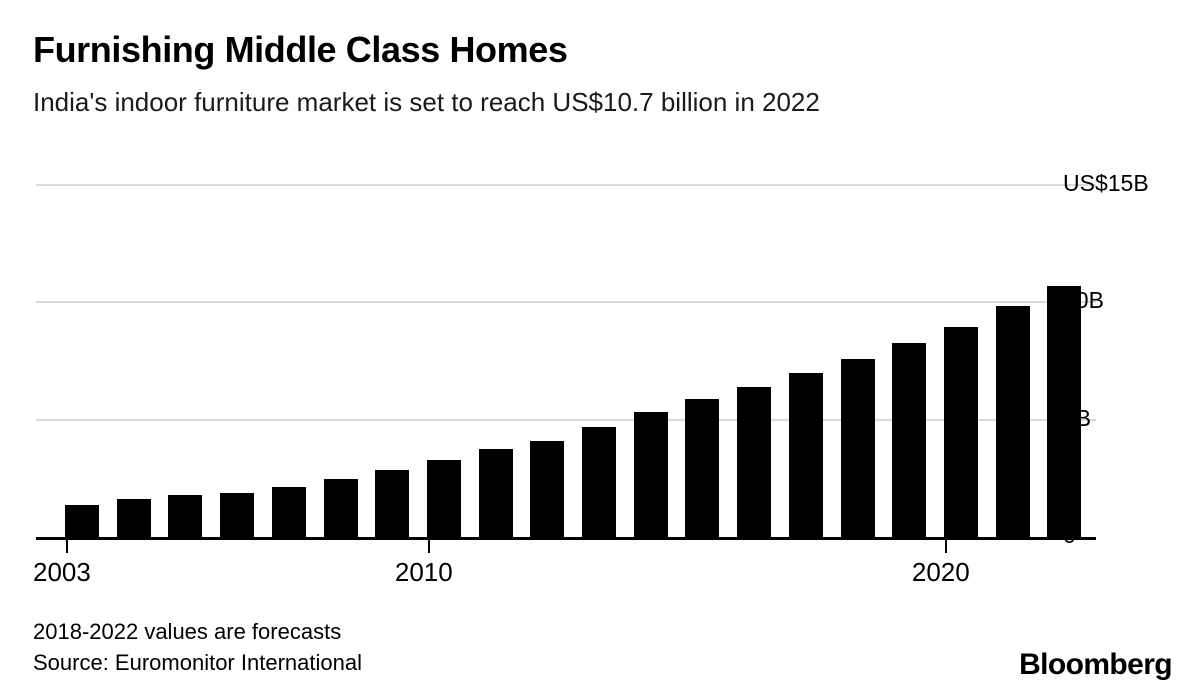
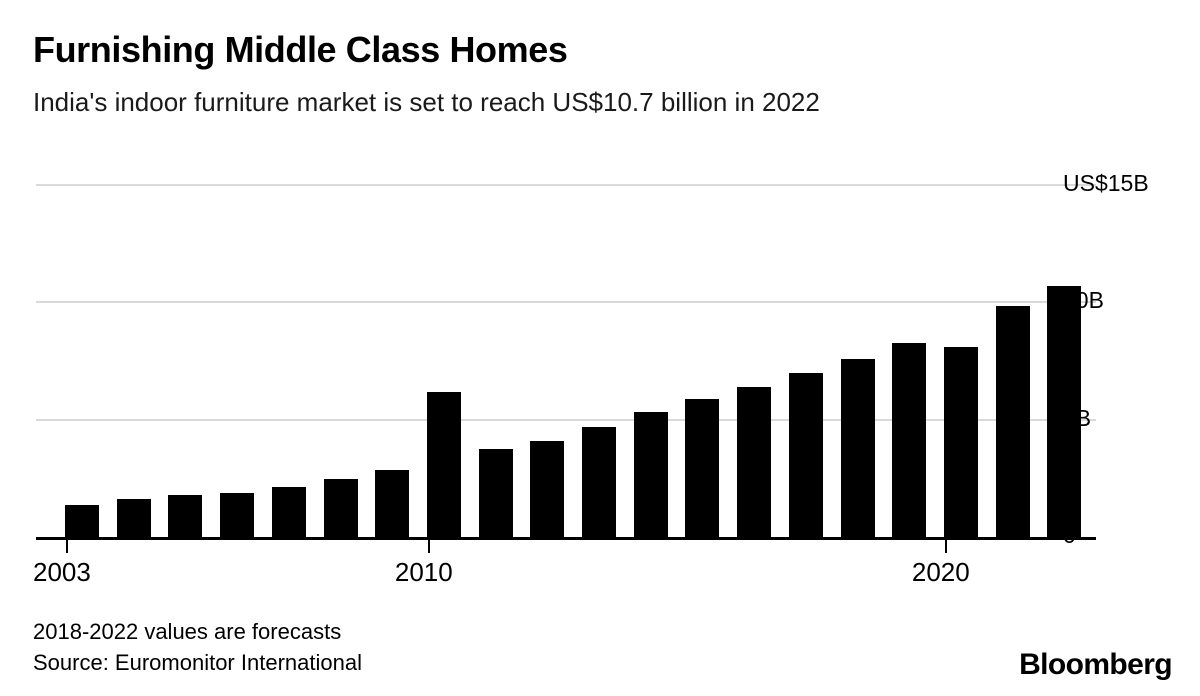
2010: 3.3B -> 6.2B
2020: 9.0B -> 8.1B
